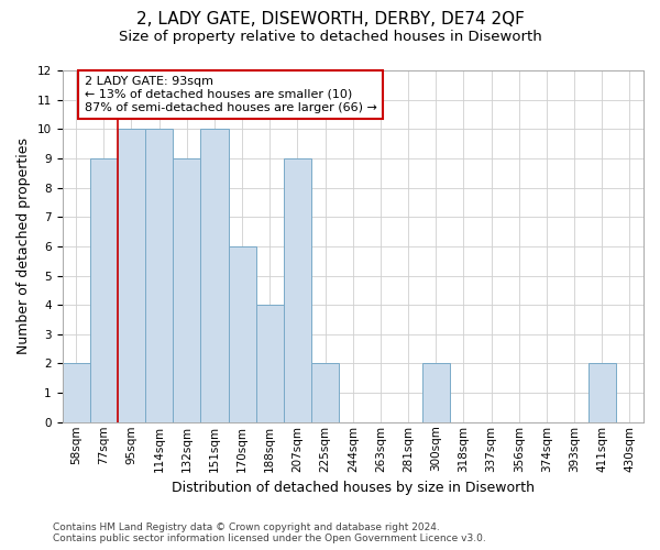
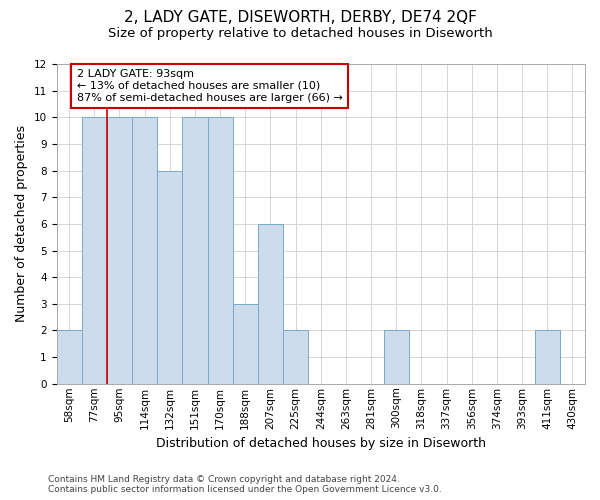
77sqm: 9 -> 10
132sqm: 9 -> 8
170sqm: 6 -> 10
188sqm: 4 -> 3
207sqm: 9 -> 6
